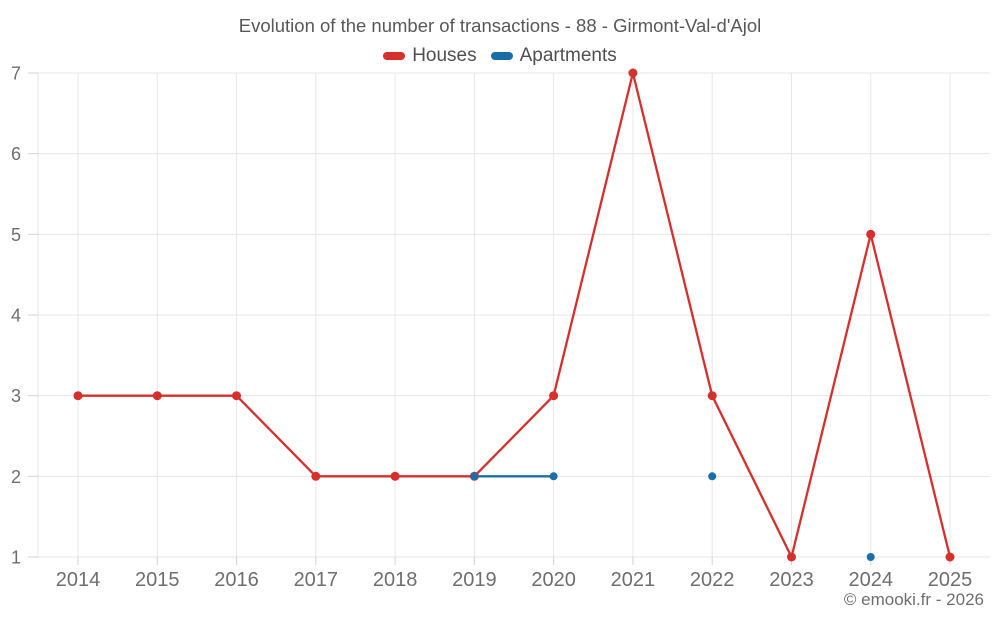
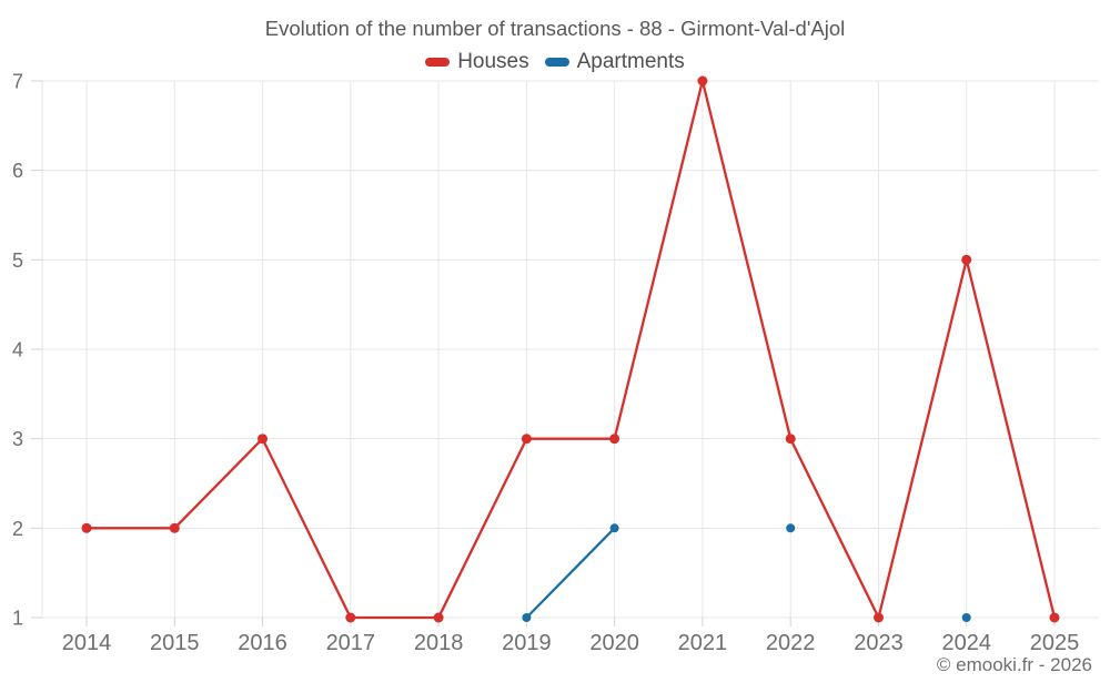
Houses/2014: 3 -> 2
Houses/2015: 3 -> 2
Houses/2017: 2 -> 1
Houses/2018: 2 -> 1
Houses/2019: 2 -> 3
Apartments/2019: 2 -> 1
